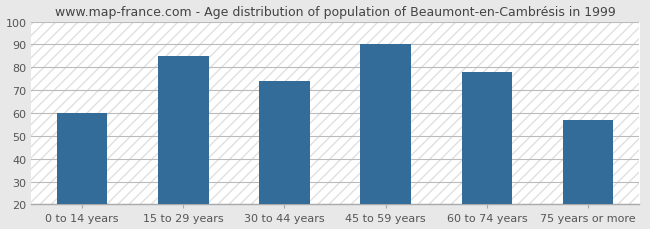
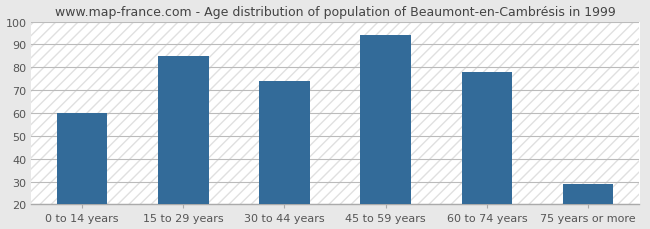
45 to 59 years: 90 -> 94
75 years or more: 57 -> 29
